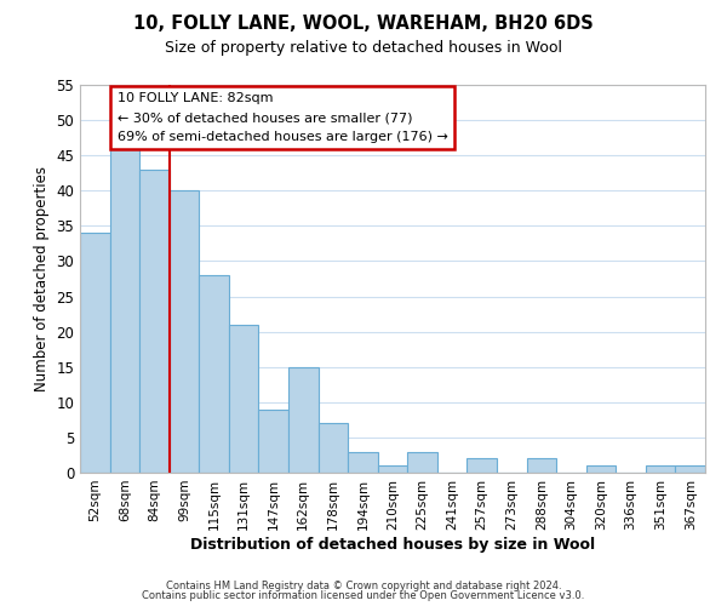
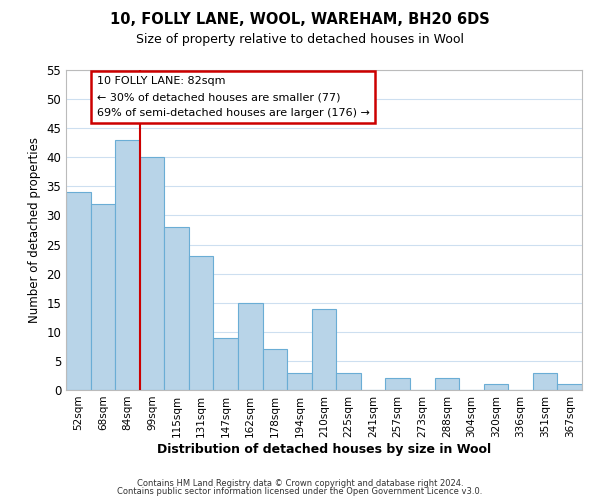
68sqm: 46 -> 32
131sqm: 21 -> 23
210sqm: 1 -> 14
351sqm: 1 -> 3
